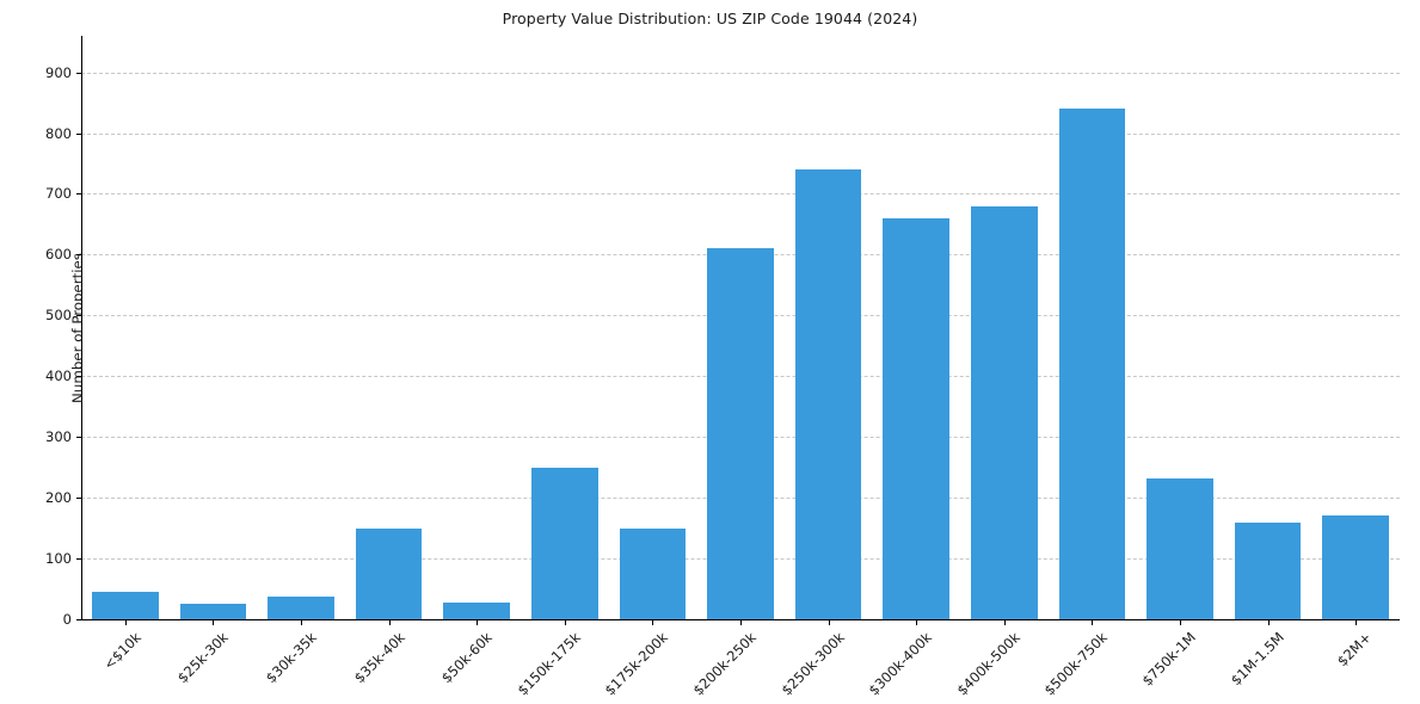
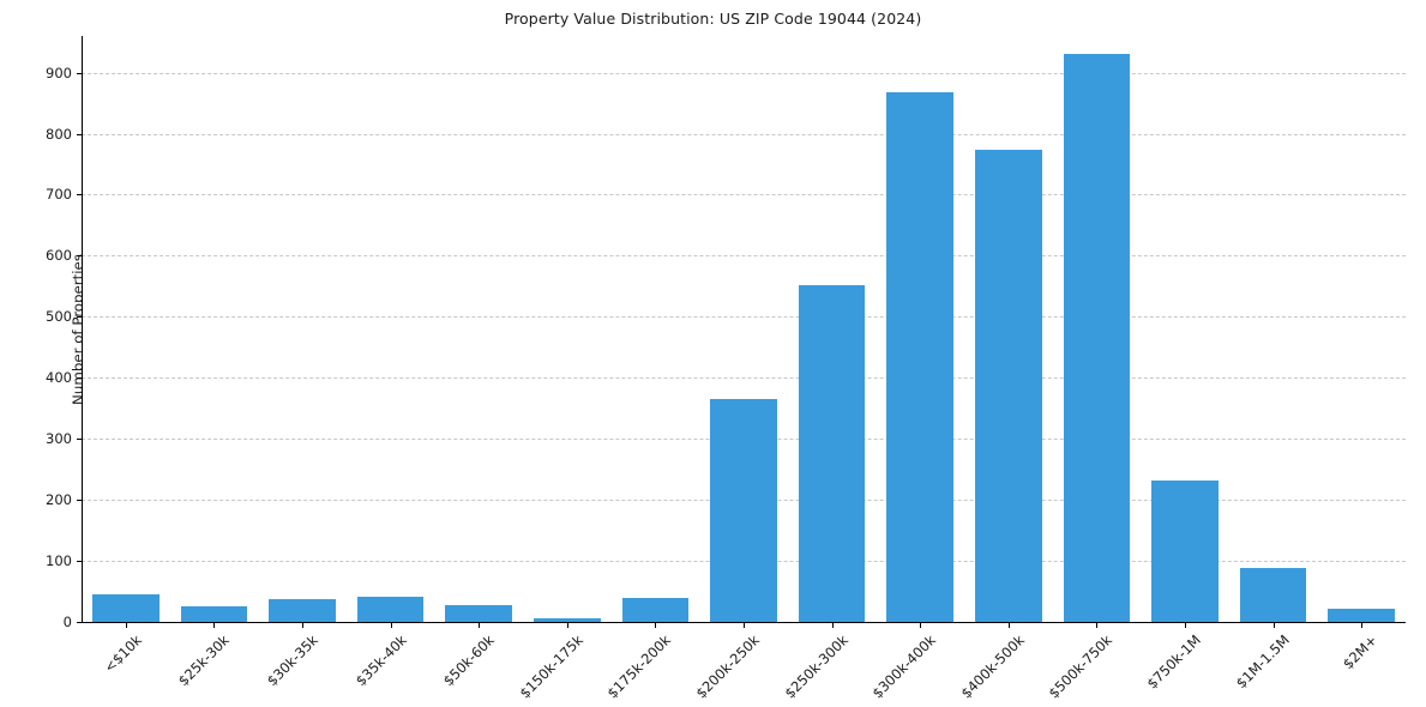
$35k-40k: 150 -> 40
$150k-175k: 250 -> 10
$175k-200k: 150 -> 40
$200k-250k: 610 -> 360
$250k-300k: 740 -> 550
$300k-400k: 660 -> 870
$400k-500k: 680 -> 770
$500k-750k: 840 -> 930
$1M-1.5M: 160 -> 90
$2M+: 170 -> 20
